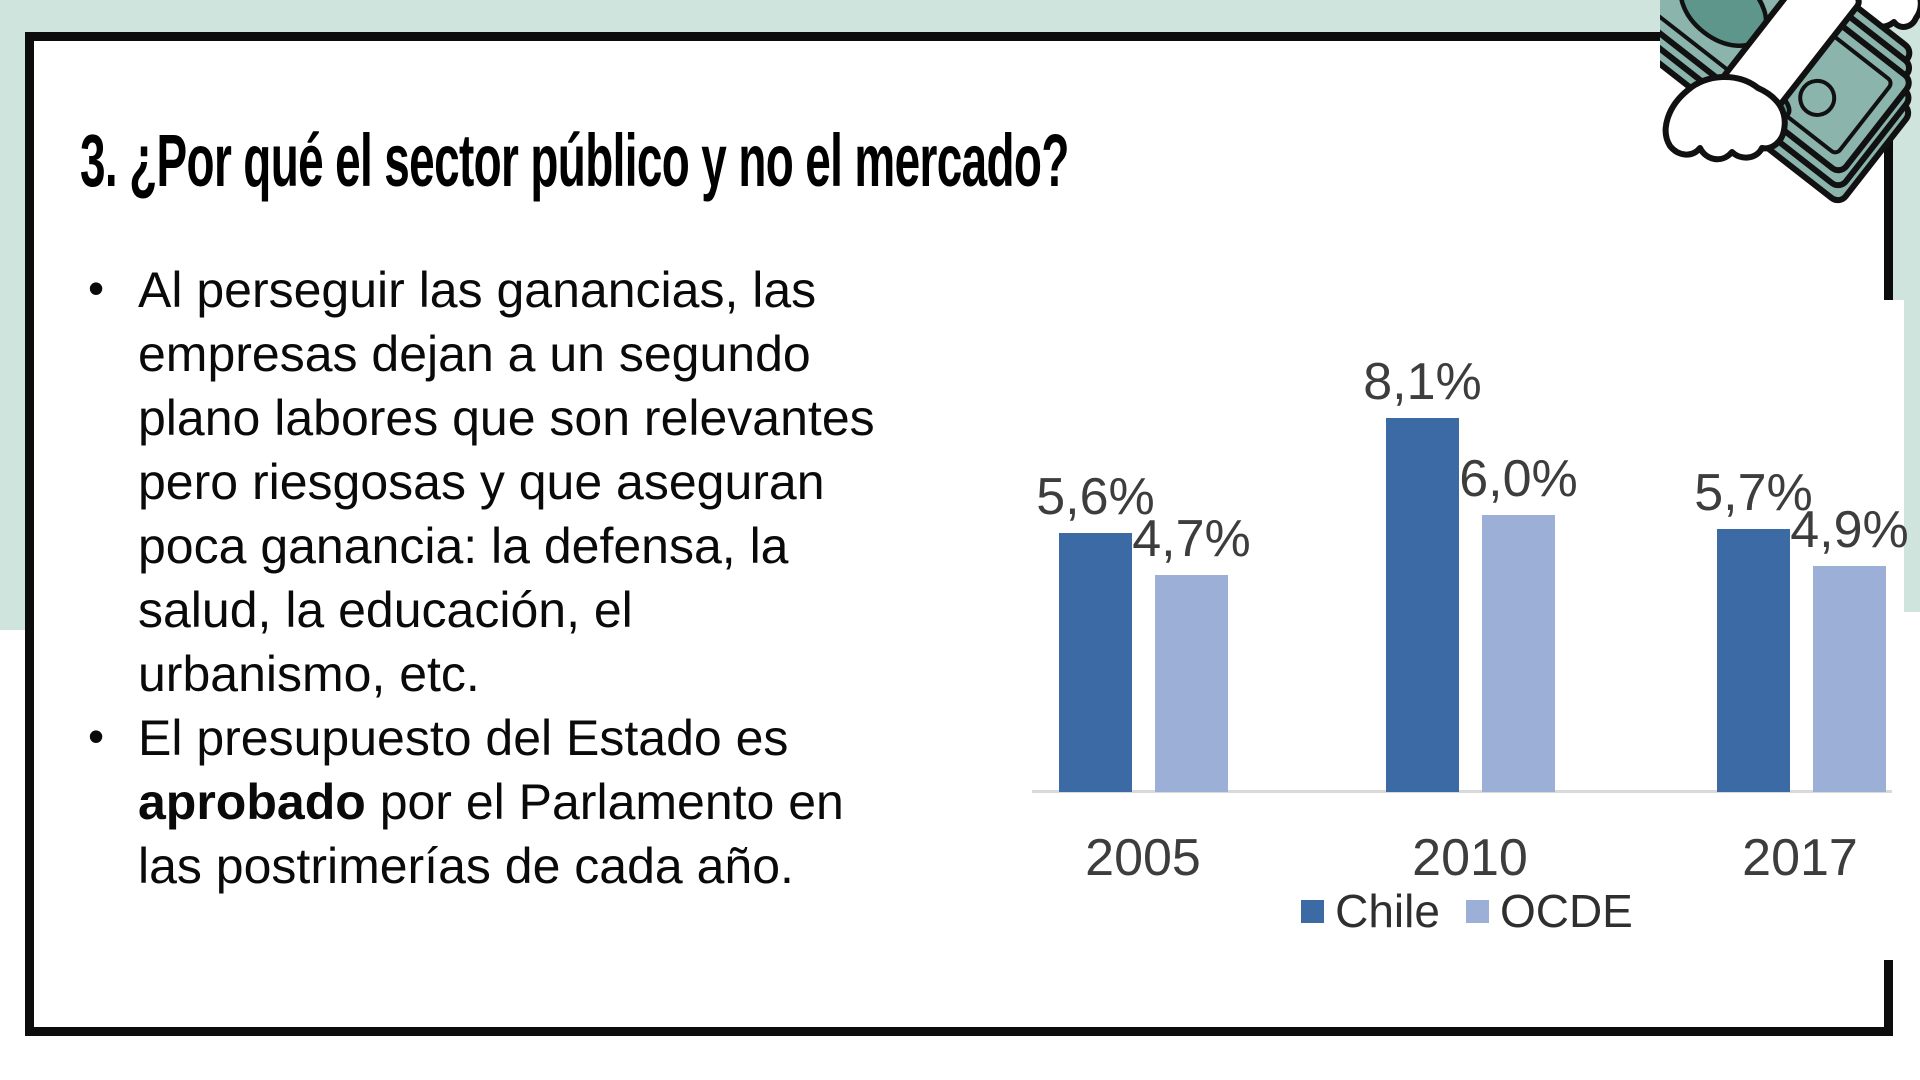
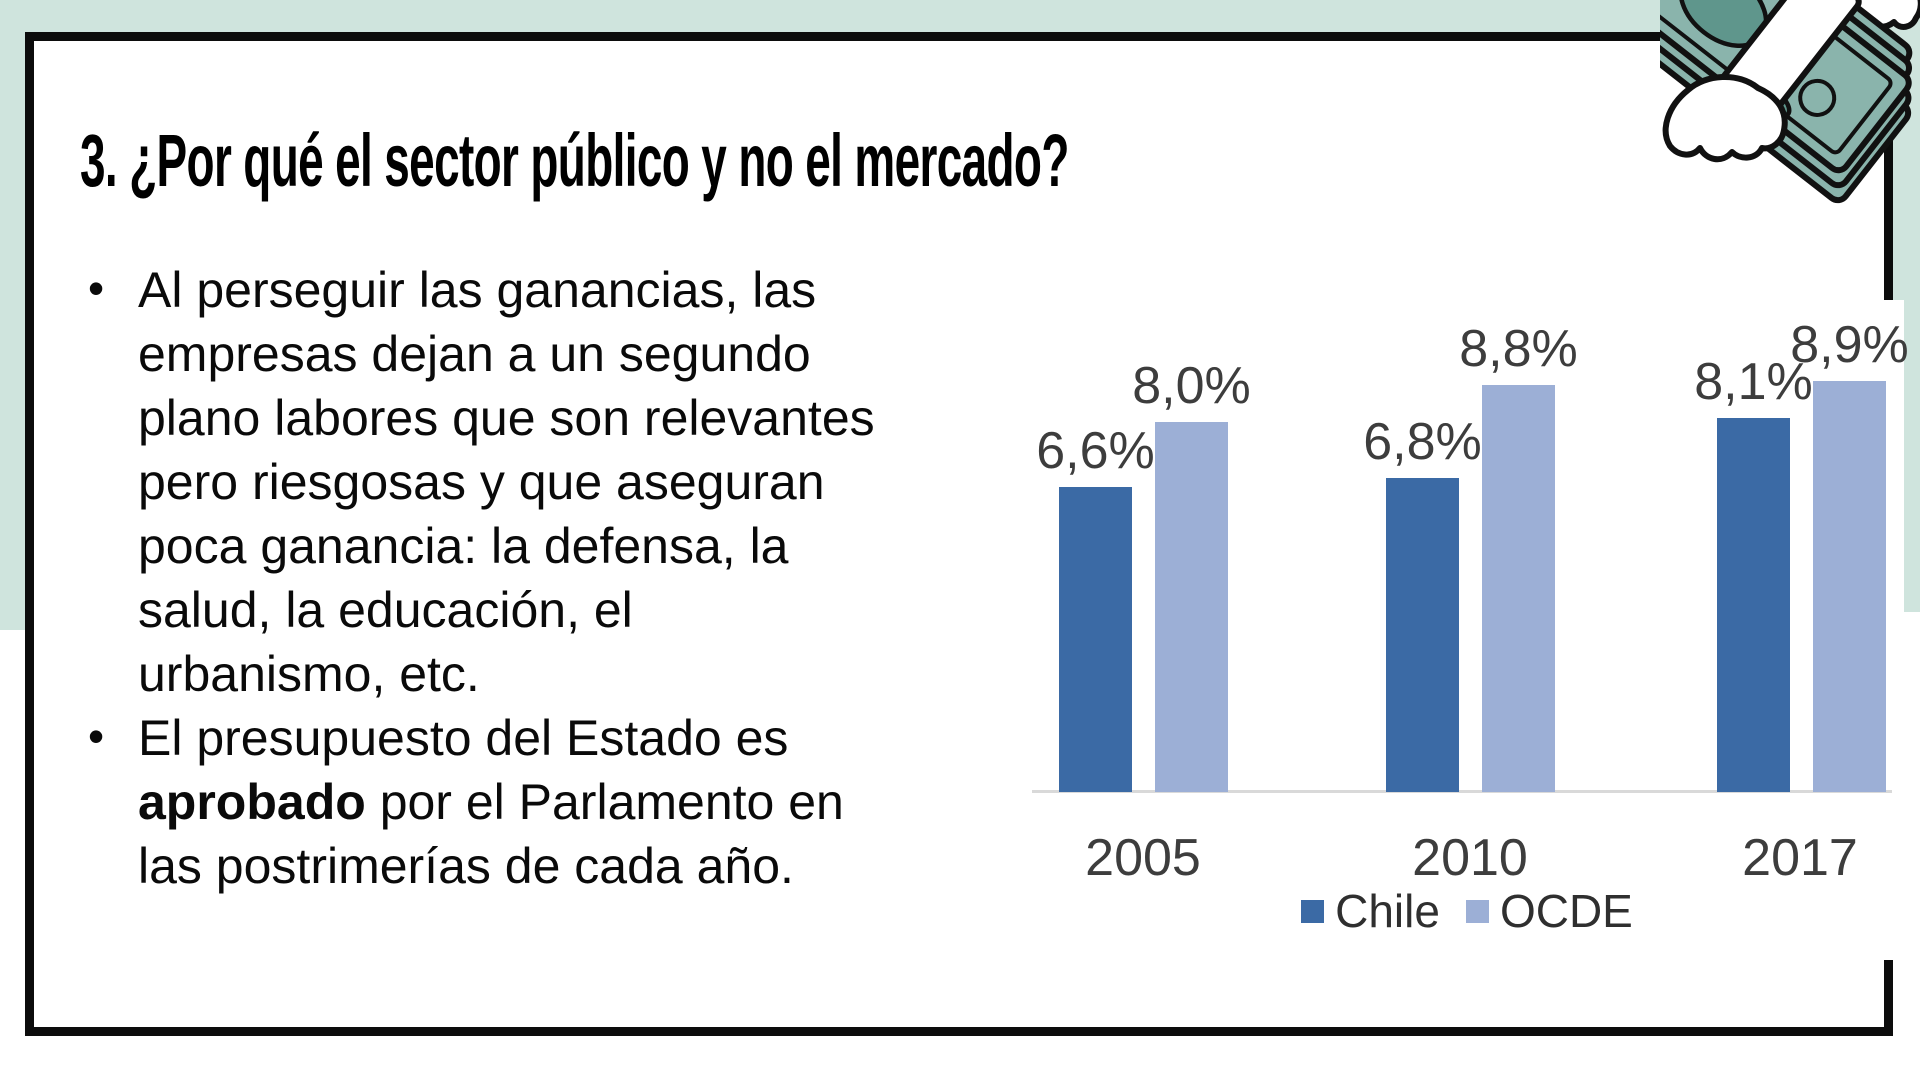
Chile/2005: 5,6% -> 6,6%
OCDE/2005: 4,7% -> 8,0%
Chile/2010: 8,1% -> 6,8%
OCDE/2010: 6,0% -> 8,8%
Chile/2017: 5,7% -> 8,1%
OCDE/2017: 4,9% -> 8,9%
